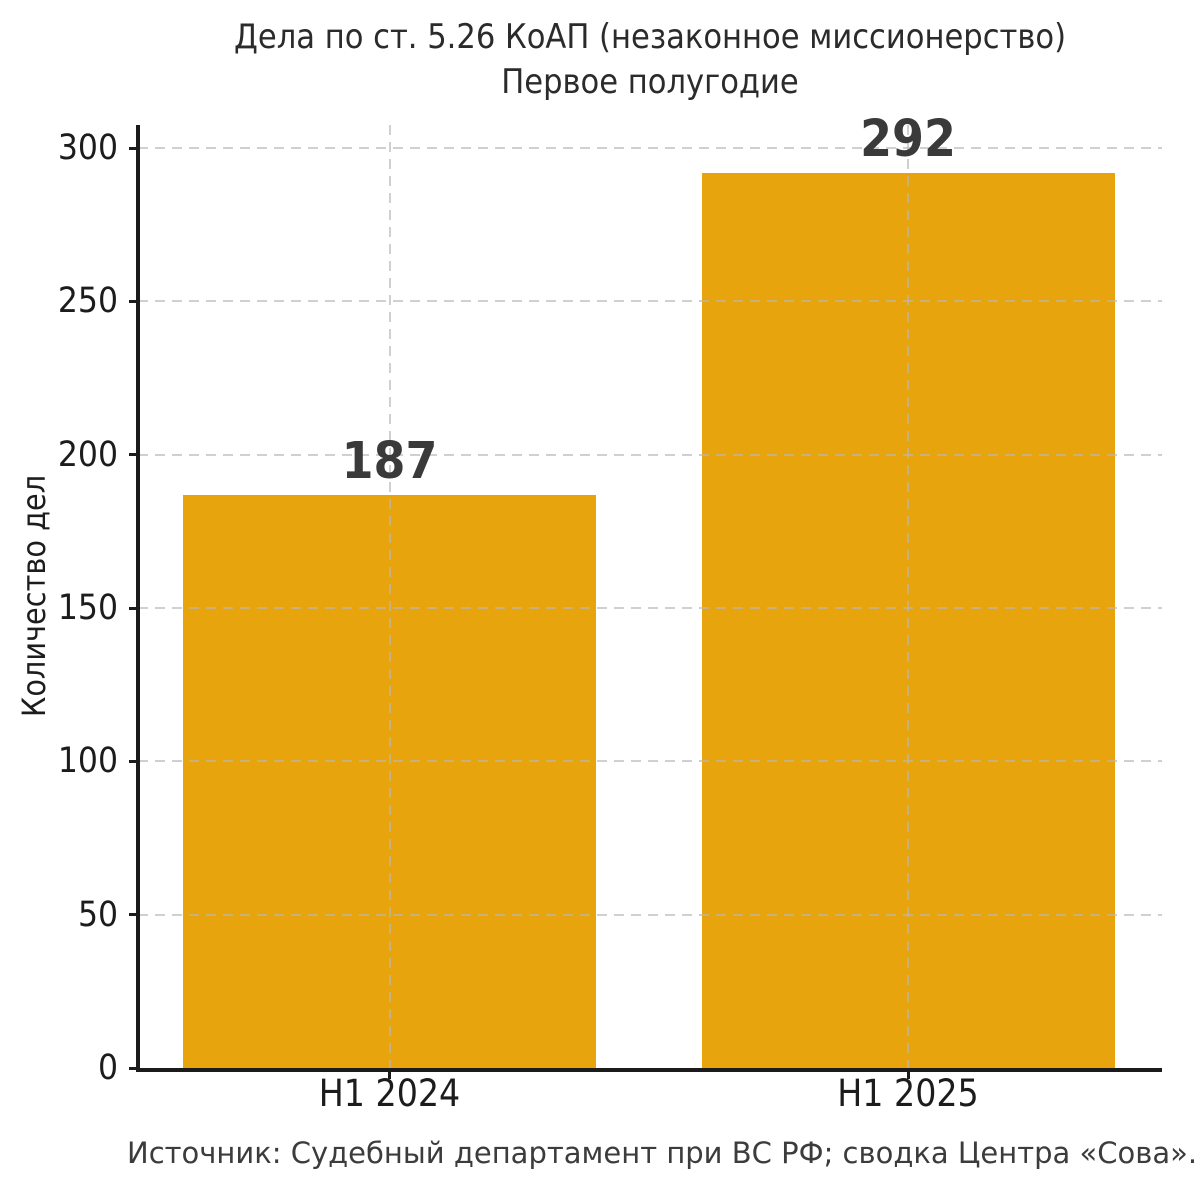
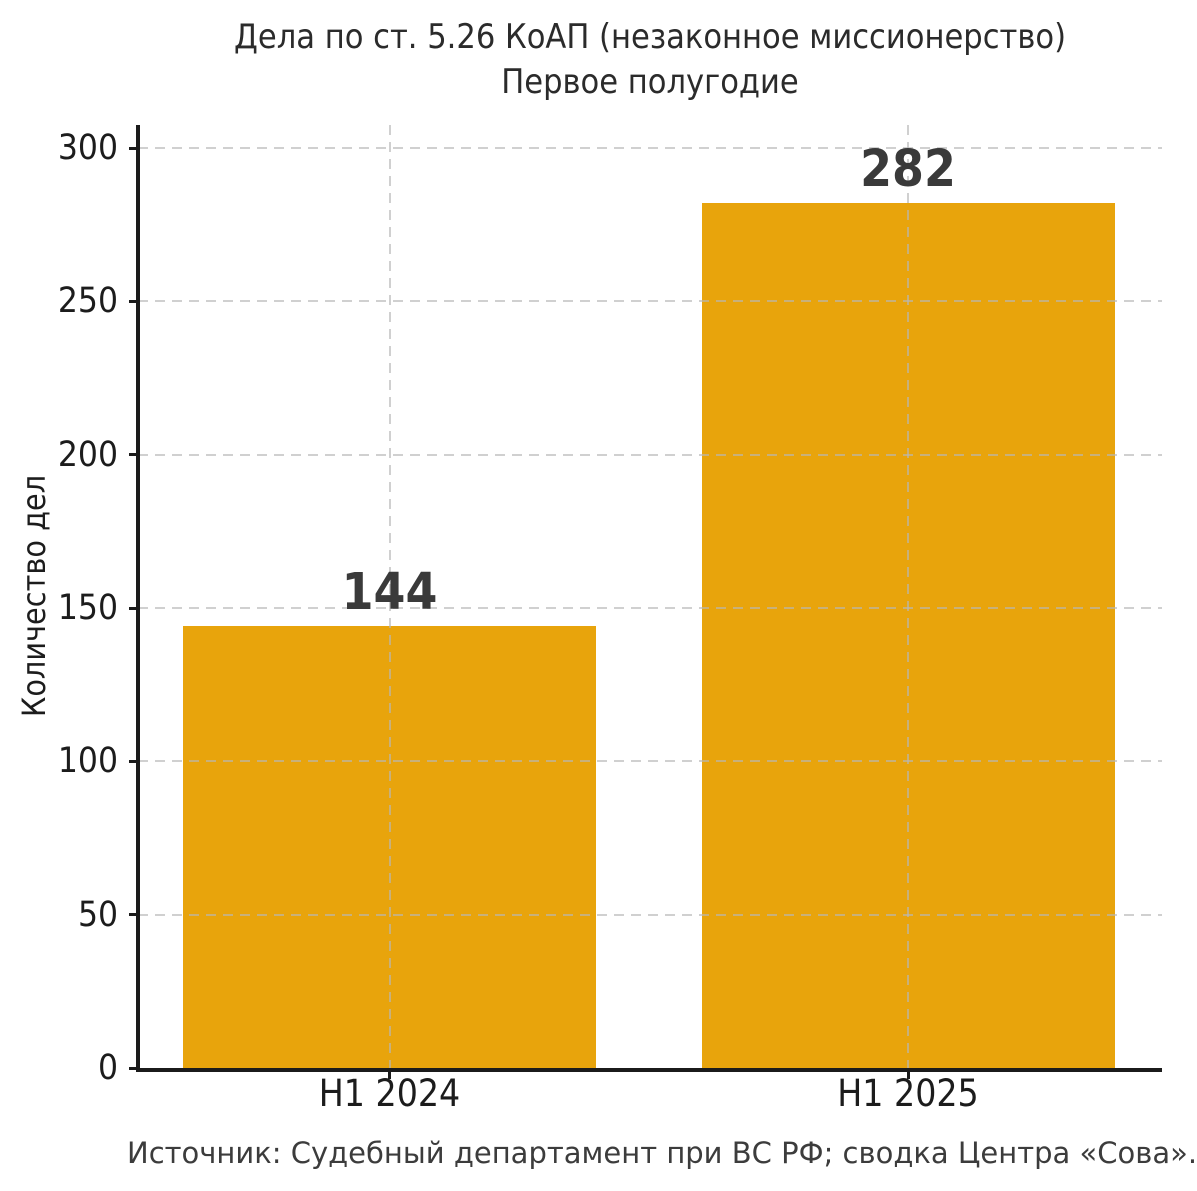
H1 2024: 187 -> 144
H1 2025: 292 -> 282
